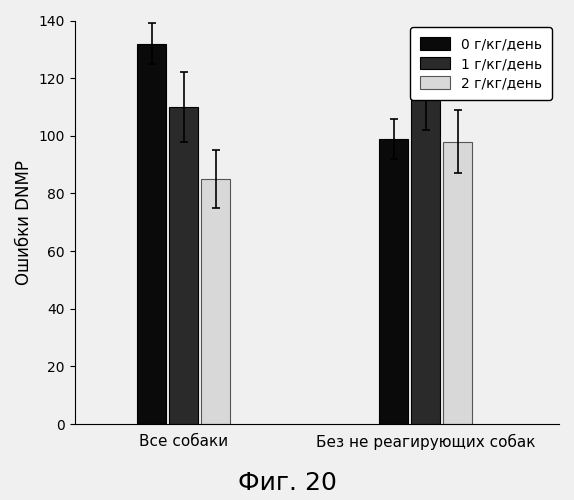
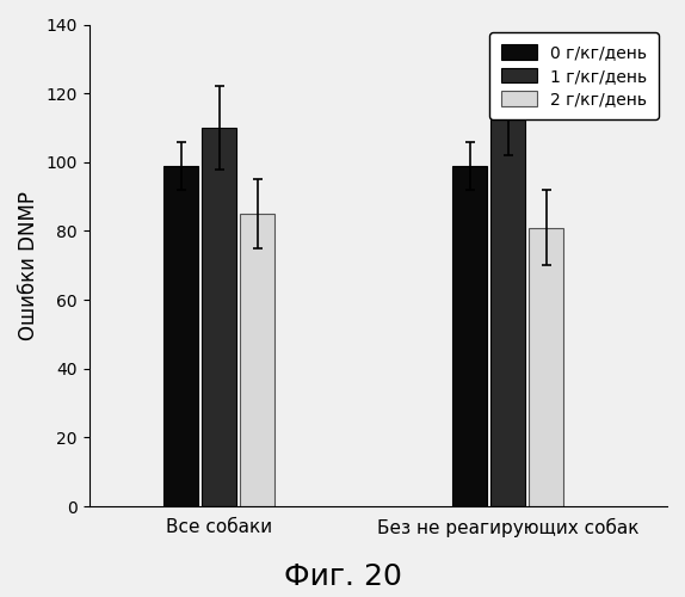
0 г/кг/день/Все собаки: 132 -> 99
2 г/кг/день/Без не реагирующих собак: 98 -> 81
